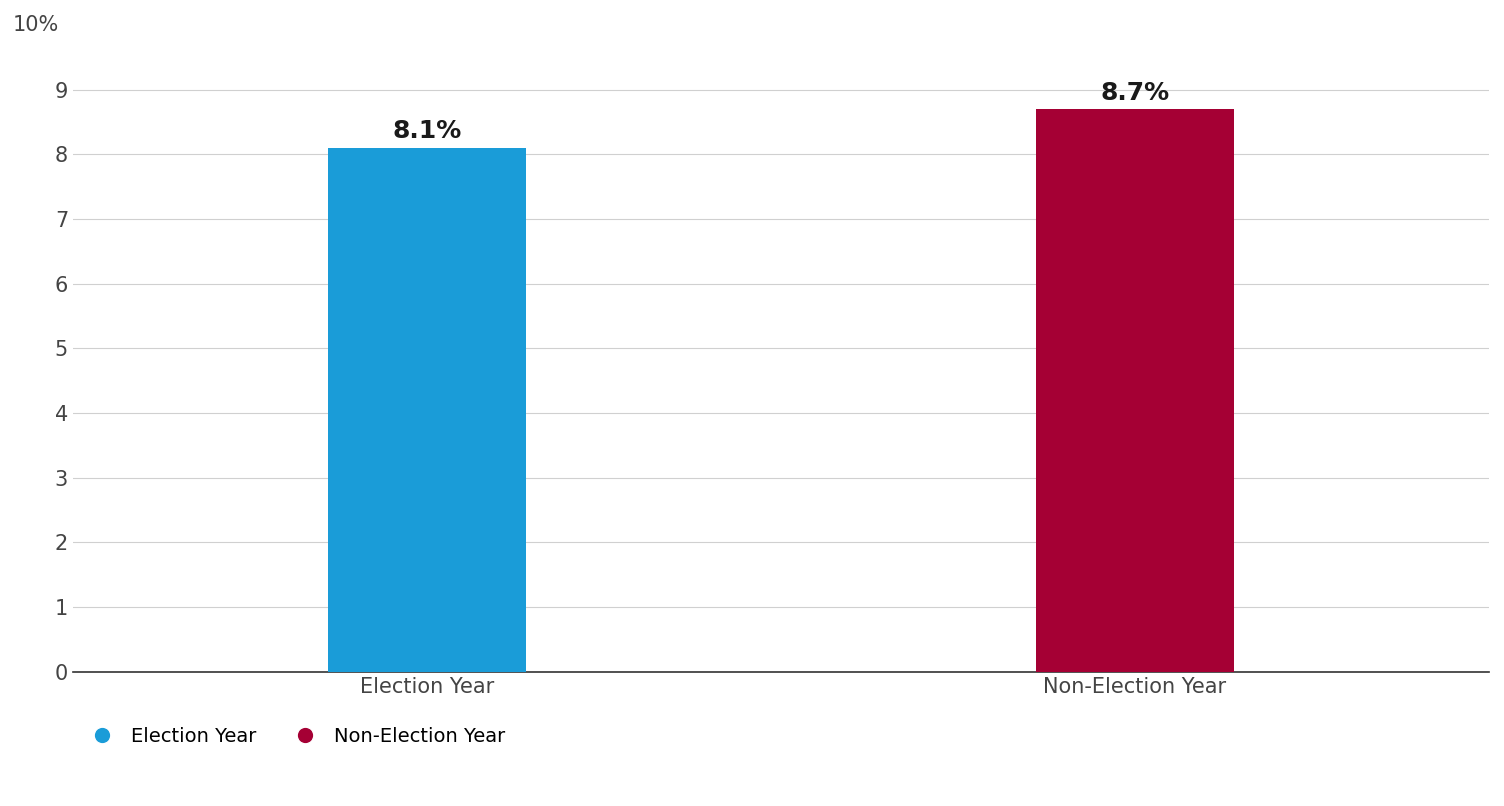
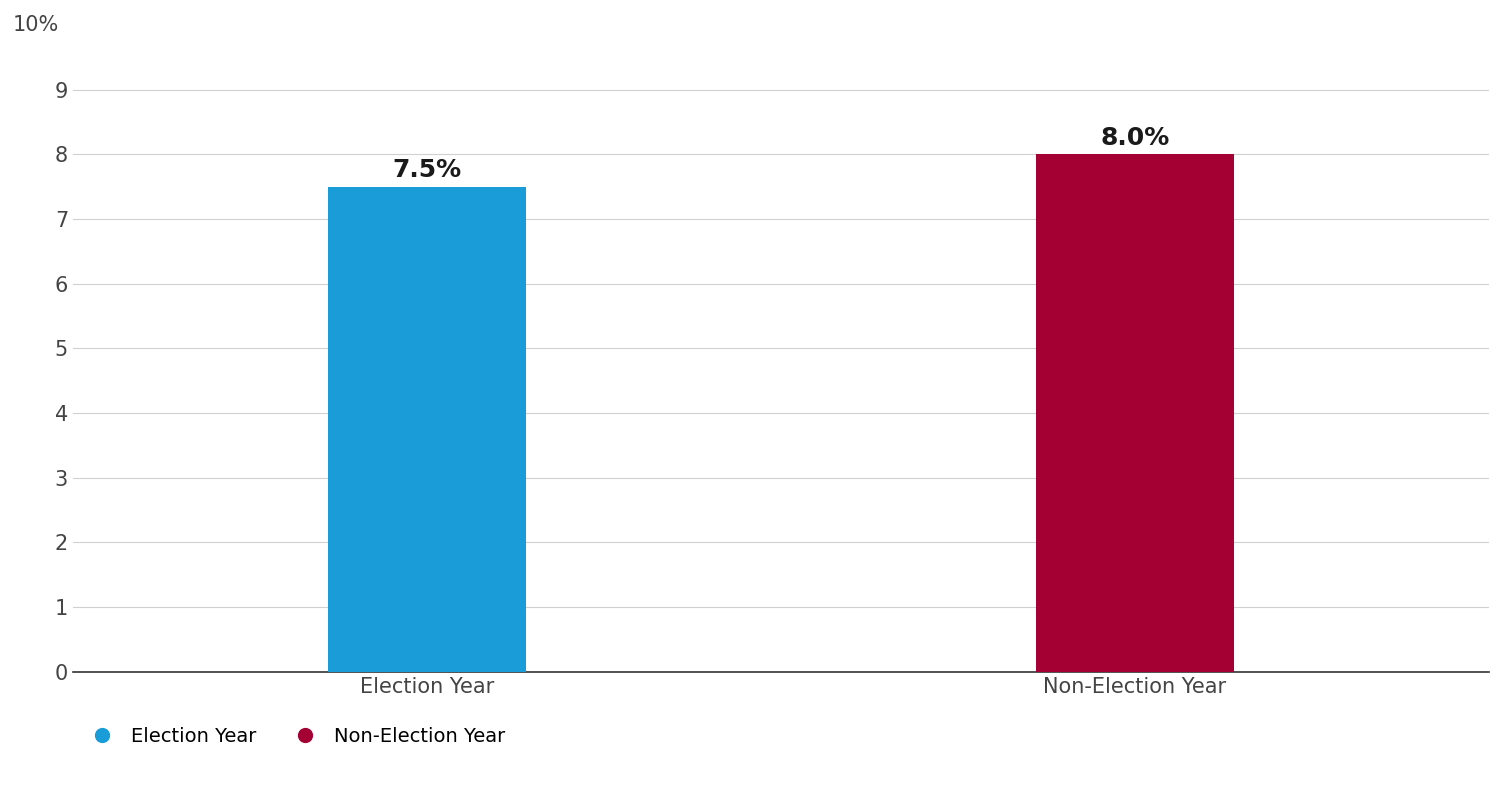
Election Year: 8.1% -> 7.5%
Non-Election Year: 8.7% -> 8.0%
